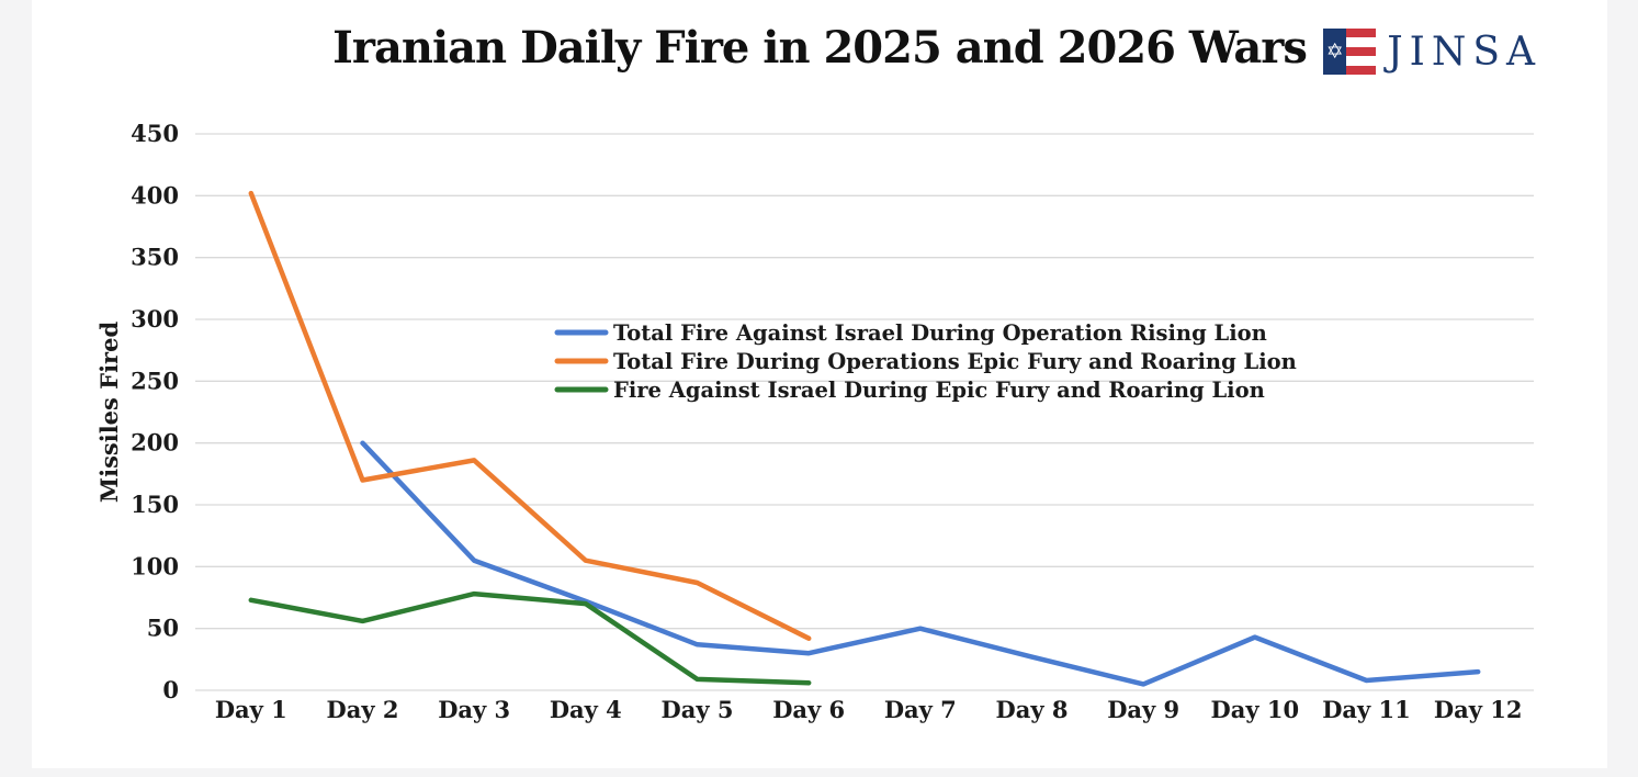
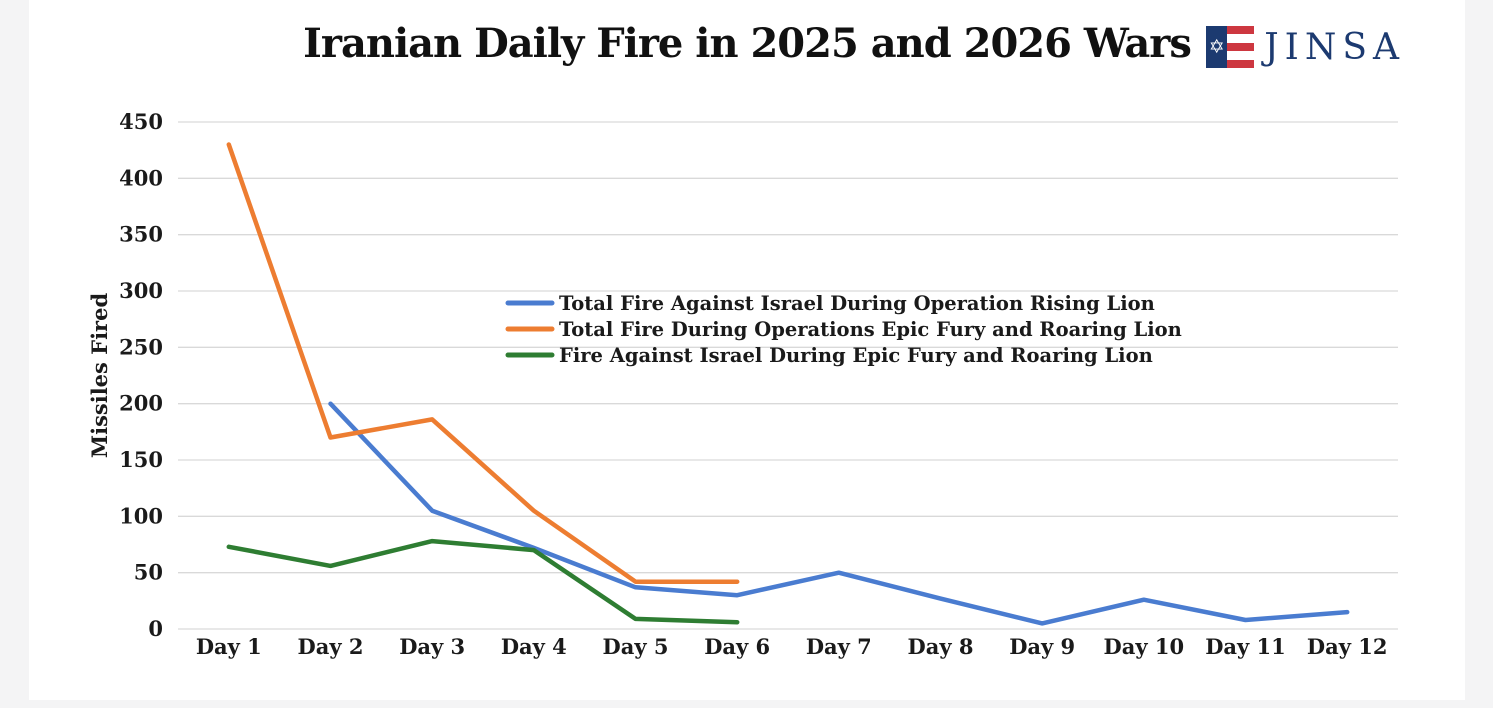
Total Fire During Operations Epic Fury and Roaring Lion/Day 1: 402 -> 430
Total Fire During Operations Epic Fury and Roaring Lion/Day 5: 87 -> 42
Total Fire Against Israel During Operation Rising Lion/Day 10: 43 -> 26
